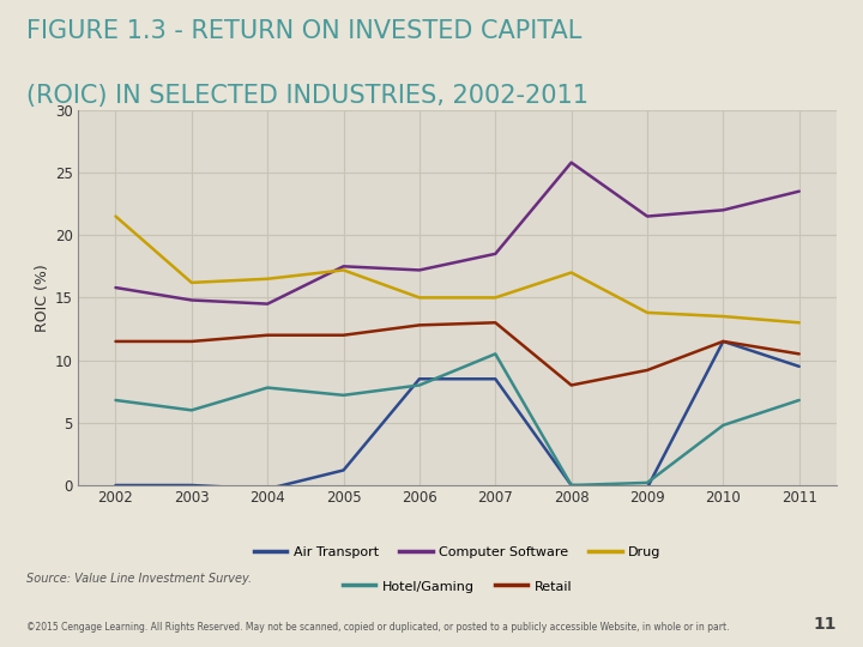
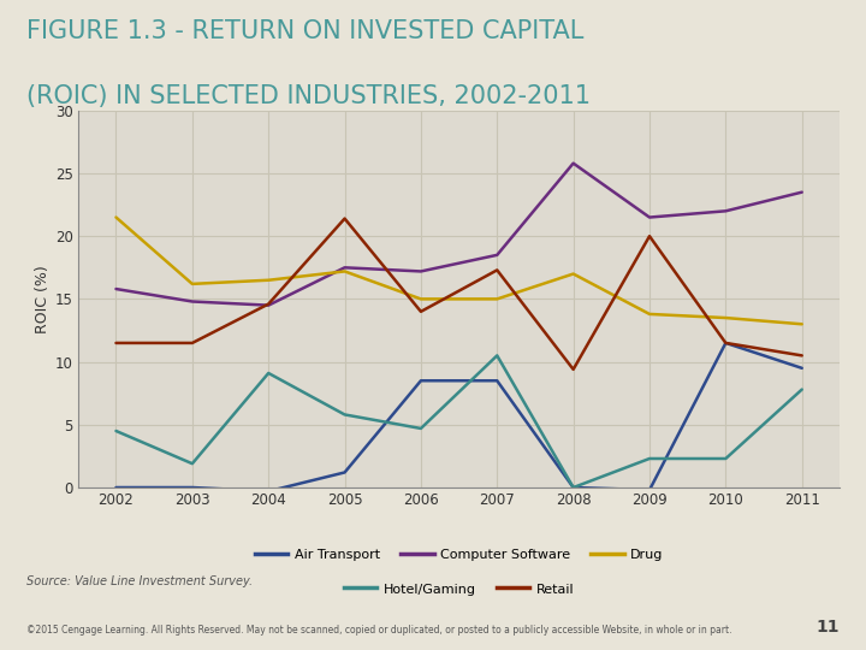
Hotel/Gaming/2002: 6.8 -> 4.5
Hotel/Gaming/2003: 6.0 -> 1.9
Hotel/Gaming/2004: 7.8 -> 9.1
Retail/2004: 12.0 -> 14.6
Hotel/Gaming/2005: 7.2 -> 5.8
Retail/2005: 12.0 -> 21.4
Hotel/Gaming/2006: 8.0 -> 4.7
Retail/2006: 12.8 -> 14.0
Retail/2007: 13.0 -> 17.3
Retail/2008: 8.0 -> 9.4
Hotel/Gaming/2009: 0.2 -> 2.3
Retail/2009: 9.2 -> 20.0
Hotel/Gaming/2010: 4.8 -> 2.3
Hotel/Gaming/2011: 6.8 -> 7.8
